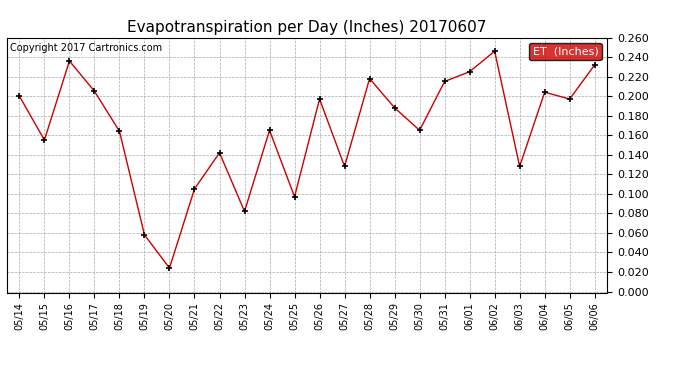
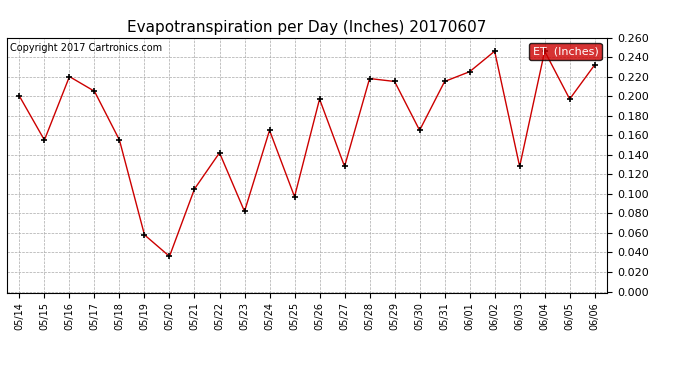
05/16: 0.236 -> 0.220
05/18: 0.164 -> 0.155
05/20: 0.024 -> 0.036
05/29: 0.188 -> 0.215
06/04: 0.204 -> 0.246
